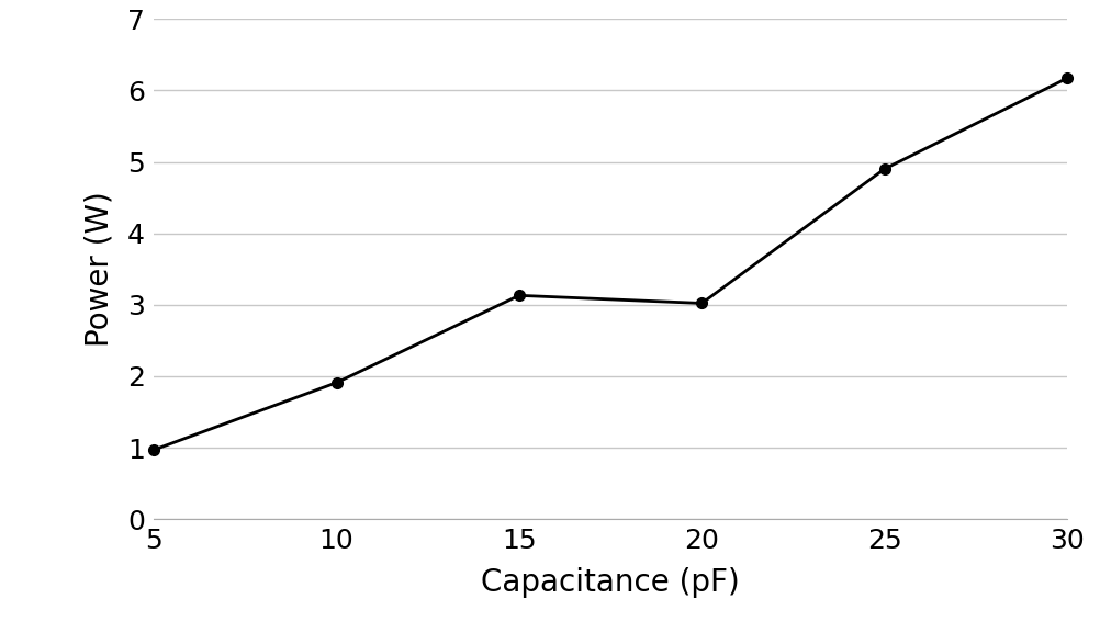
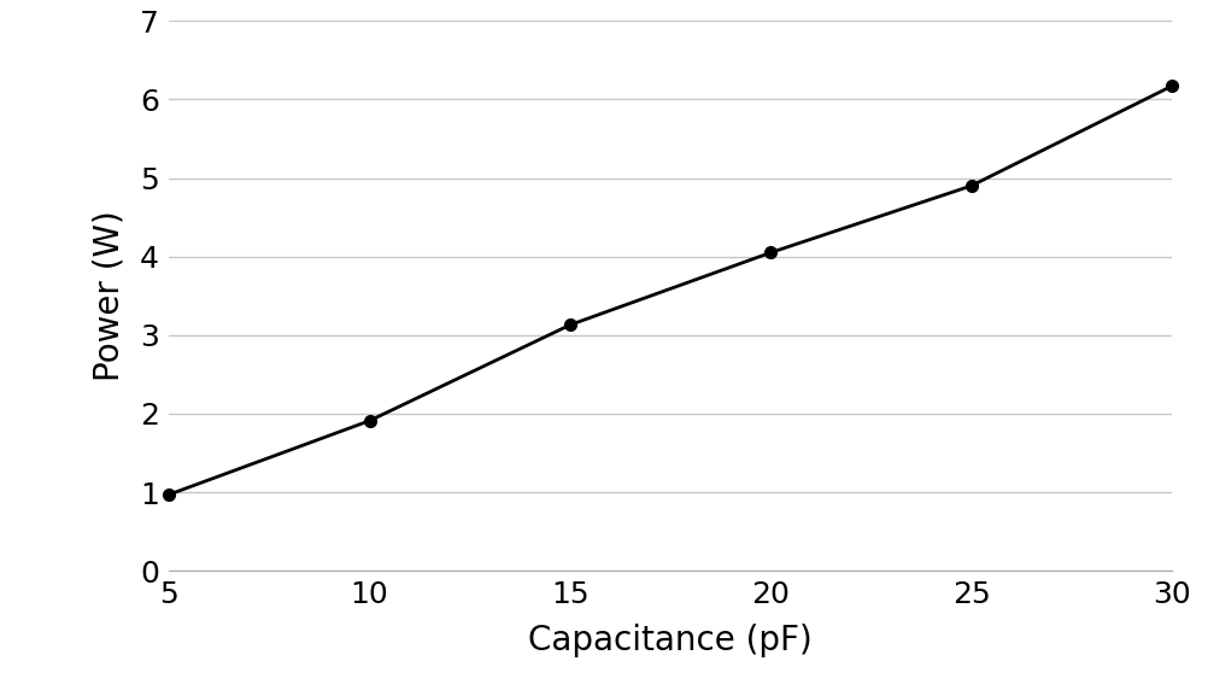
20: 3.02 -> 4.05
